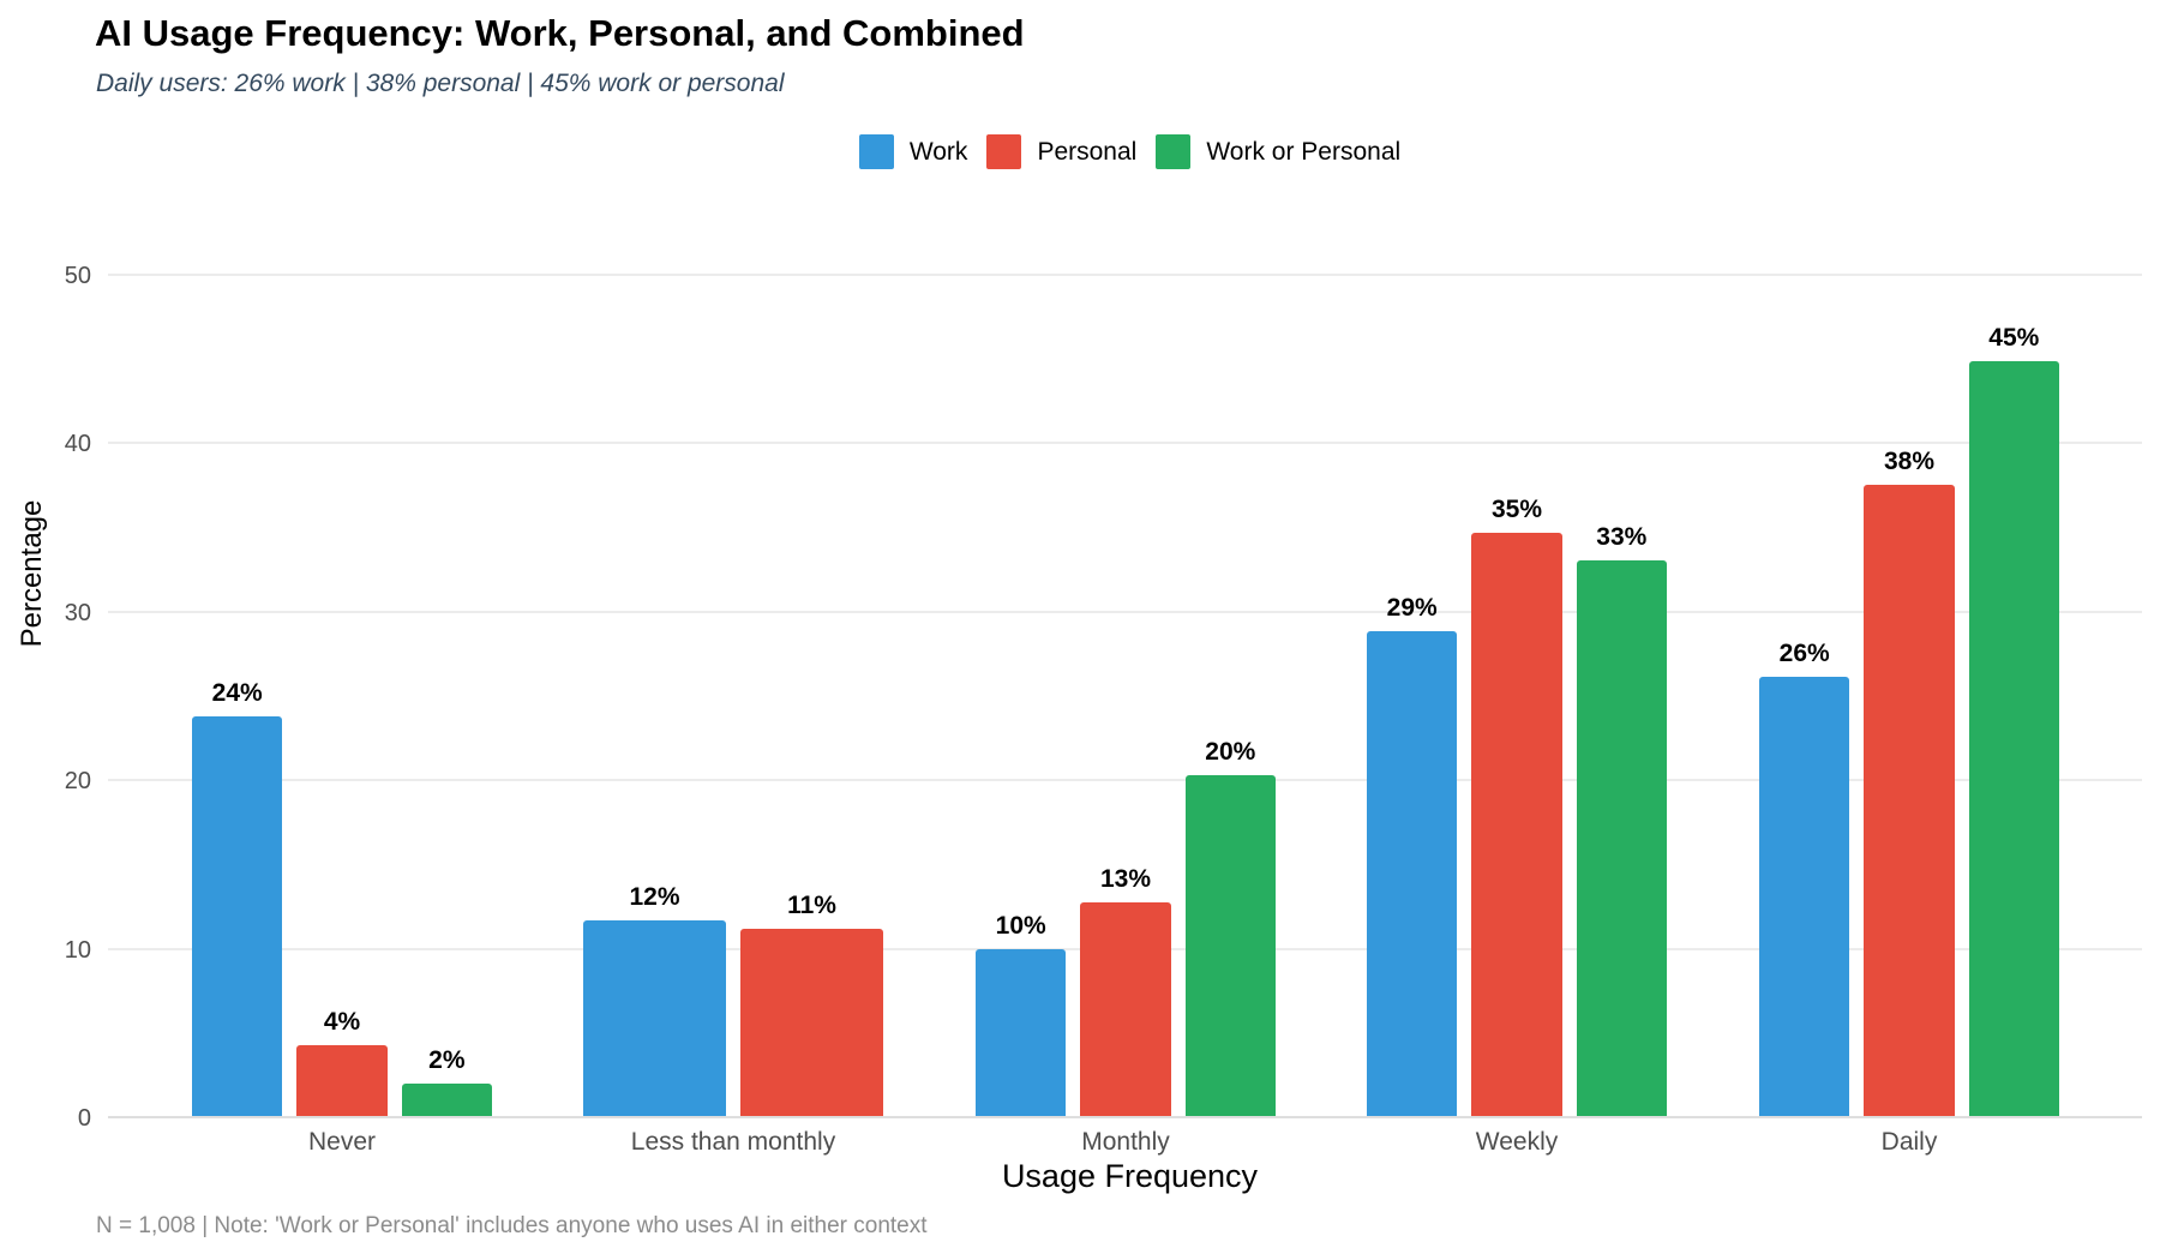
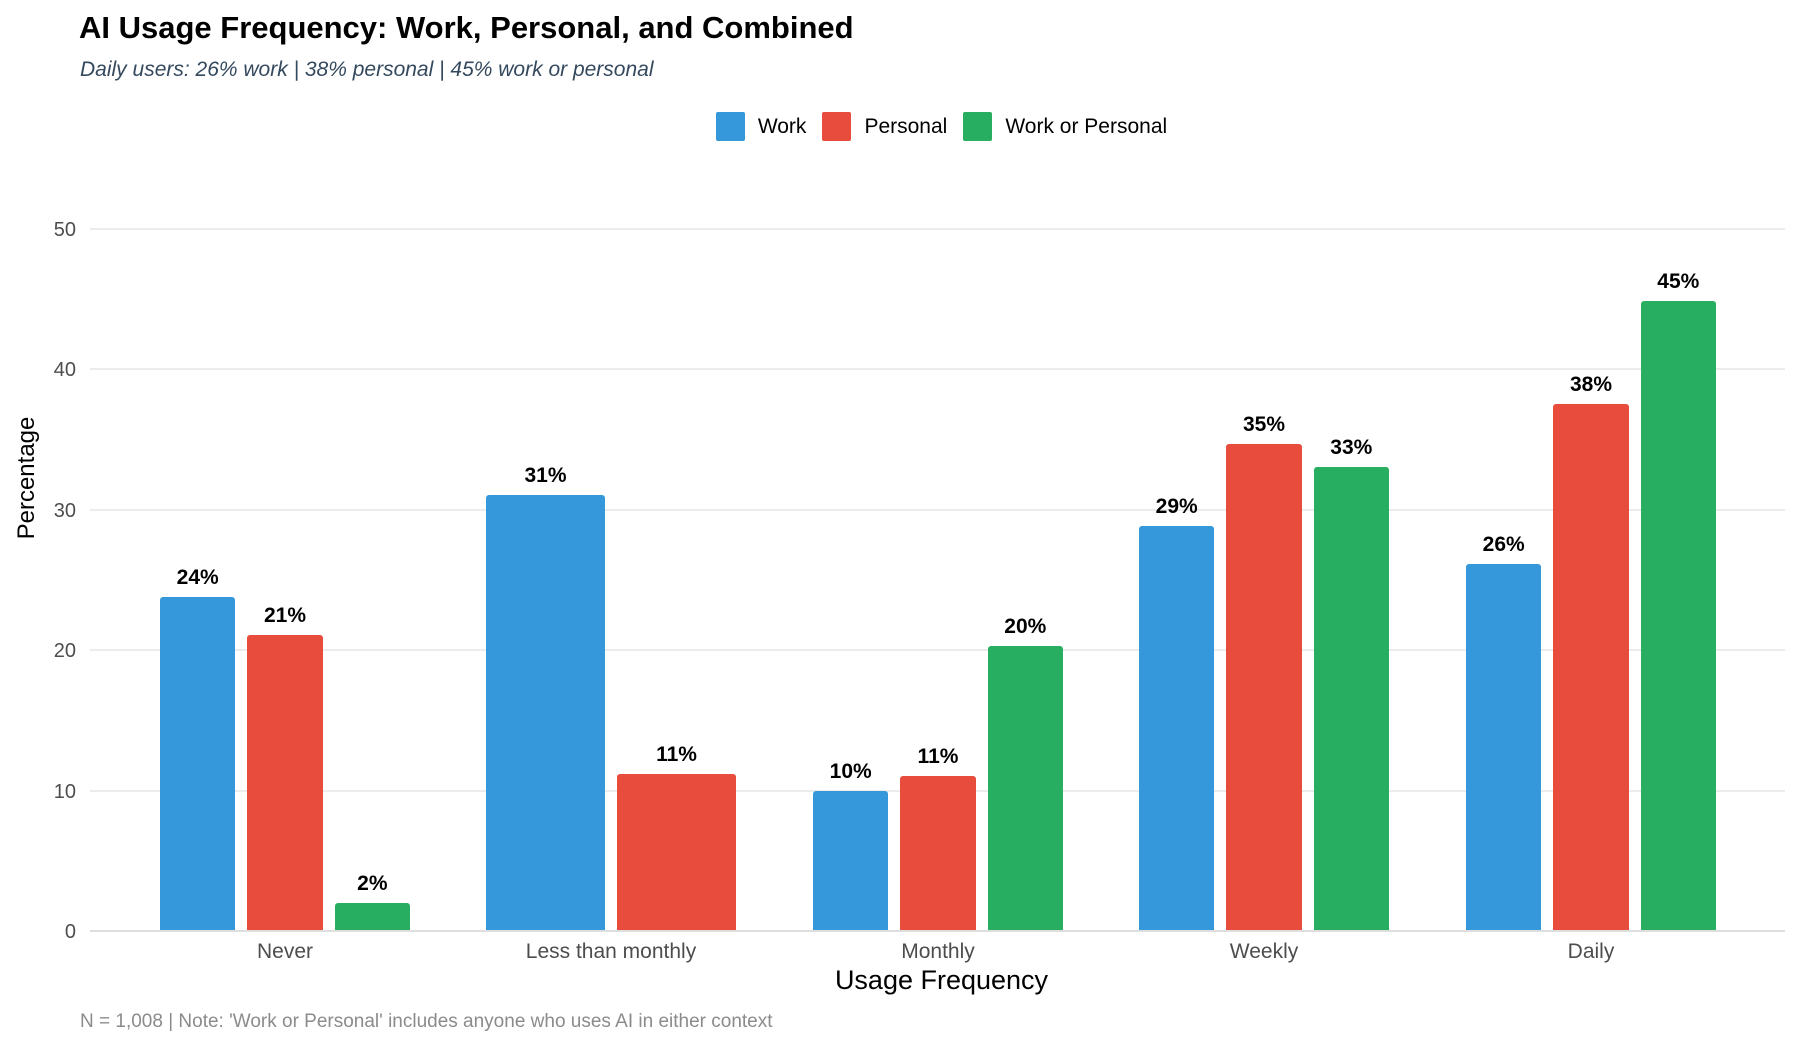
Personal/Never: 4% -> 21%
Work/Less than monthly: 12% -> 31%
Personal/Monthly: 13% -> 11%
